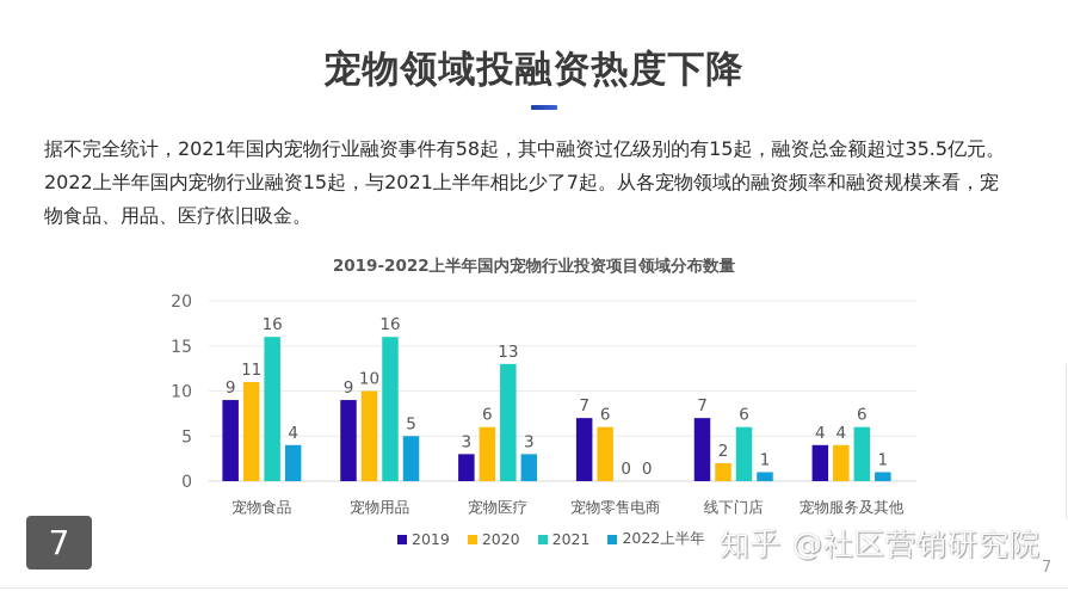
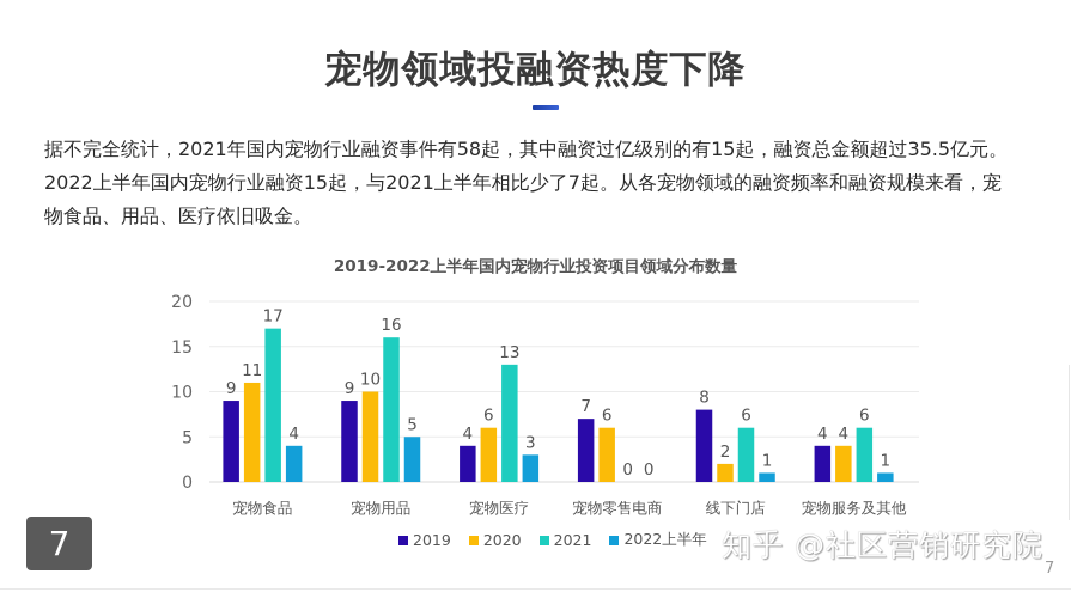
2021/宠物食品: 16 -> 17
2019/宠物医疗: 3 -> 4
2019/线下门店: 7 -> 8
